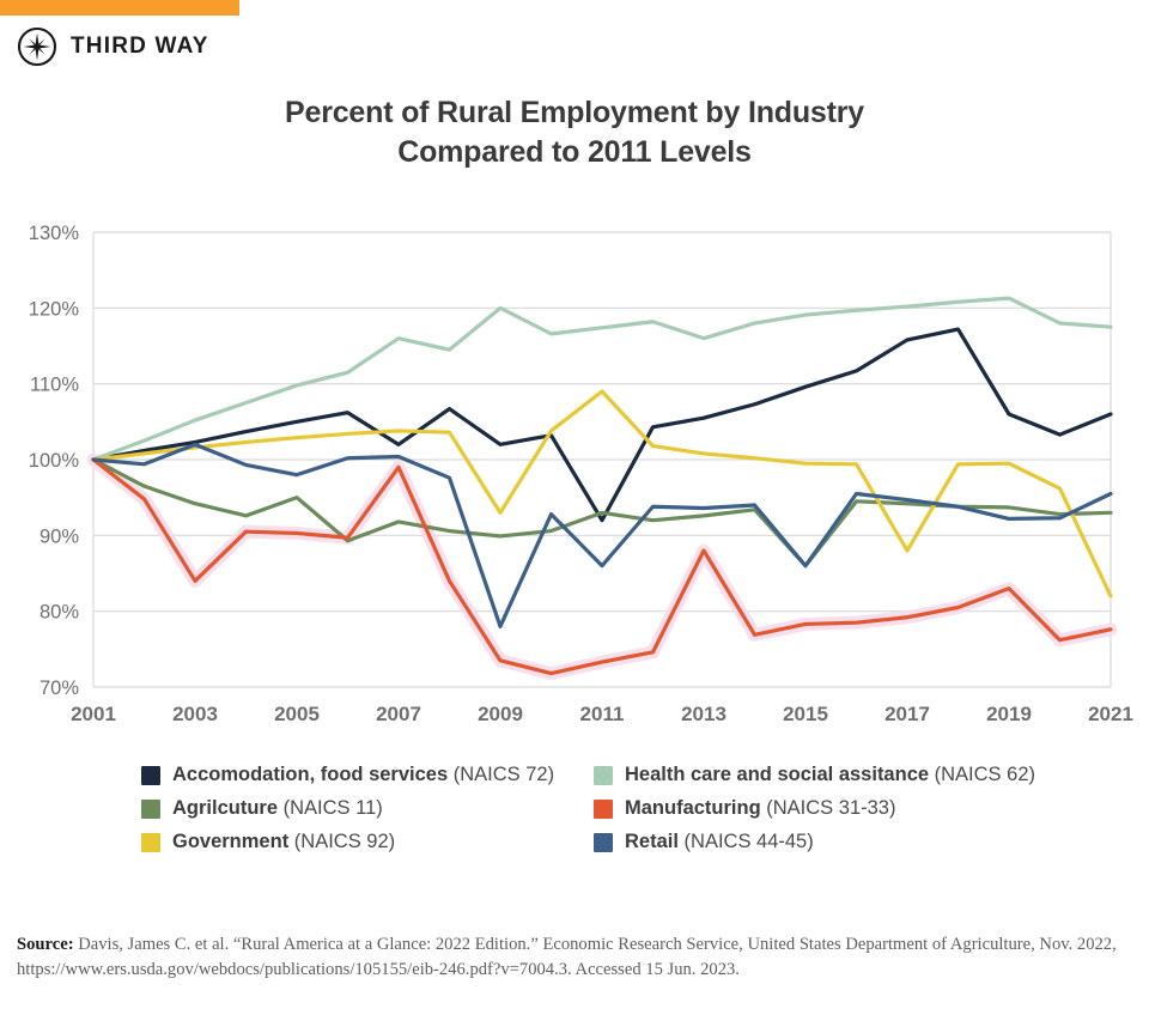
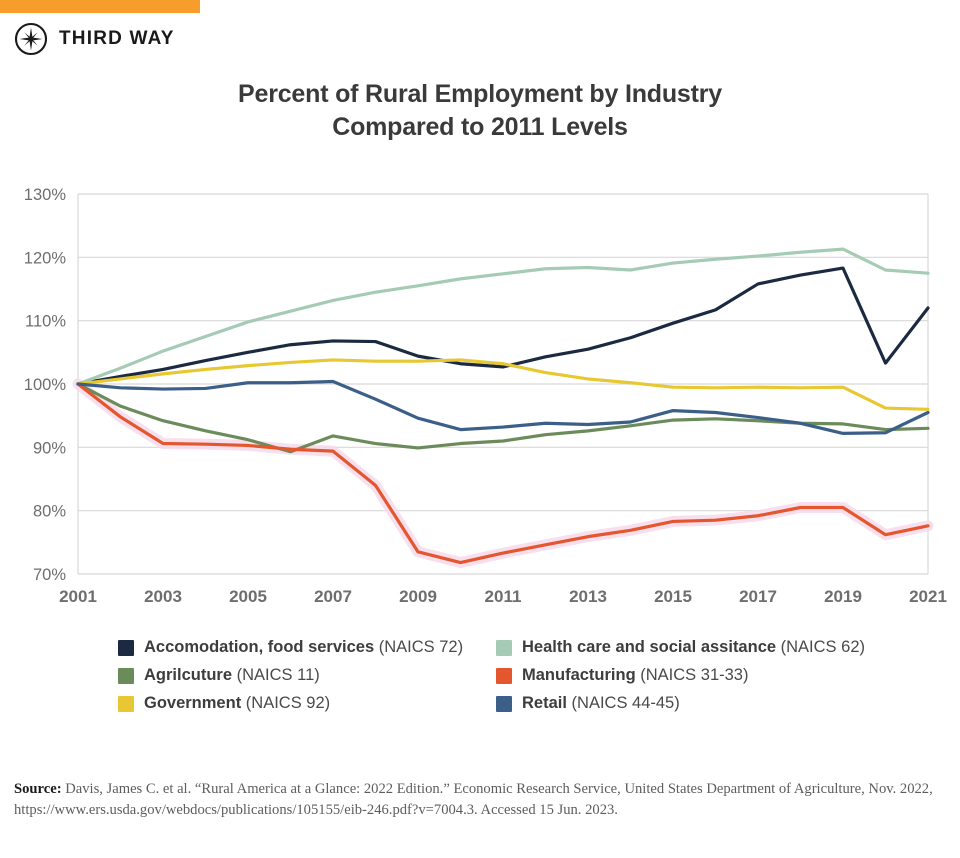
Manufacturing/2003: 84% -> 91%
Retail/2003: 102% -> 99%
Agrilcuture/2005: 95% -> 91%
Retail/2005: 98% -> 100%
Accomodation, food services/2007: 102% -> 107%
Health care and social assitance/2007: 116% -> 113%
Manufacturing/2007: 99% -> 89%
Accomodation, food services/2009: 102% -> 104%
Health care and social assitance/2009: 120% -> 116%
Government/2009: 93% -> 104%
Retail/2009: 78% -> 95%
Accomodation, food services/2011: 92% -> 103%
Agrilcuture/2011: 93% -> 91%
Government/2011: 109% -> 103%
Retail/2011: 86% -> 93%
Health care and social assitance/2013: 116% -> 118%
Manufacturing/2013: 88% -> 76%
Agrilcuture/2015: 86% -> 94%
Retail/2015: 86% -> 96%
Government/2017: 88% -> 100%
Accomodation, food services/2019: 106% -> 118%
Manufacturing/2019: 83% -> 80%
Accomodation, food services/2021: 106% -> 112%
Government/2021: 82% -> 96%
